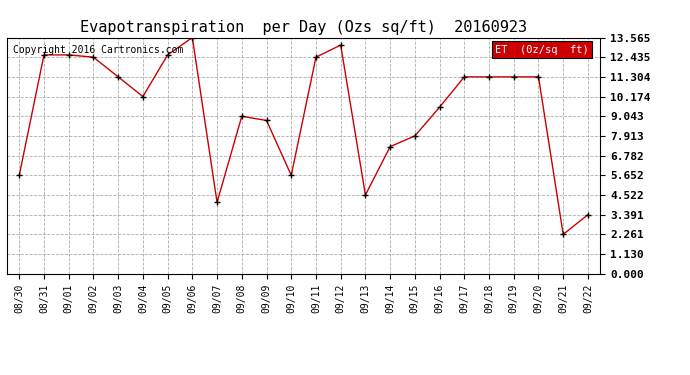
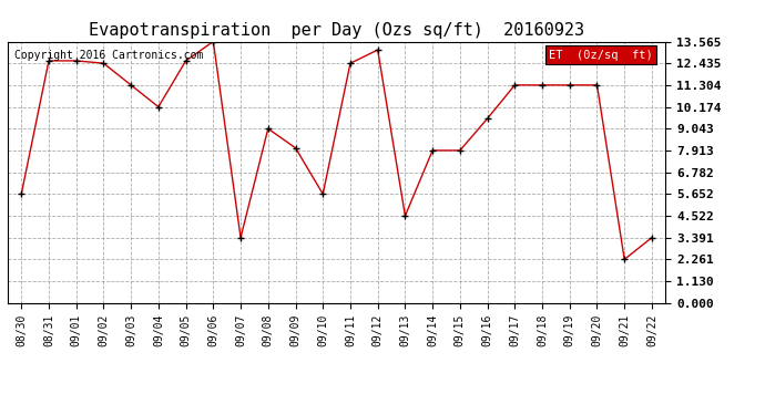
09/07: 4.1 -> 3.4
09/09: 8.8 -> 8.0
09/14: 7.3 -> 7.9
